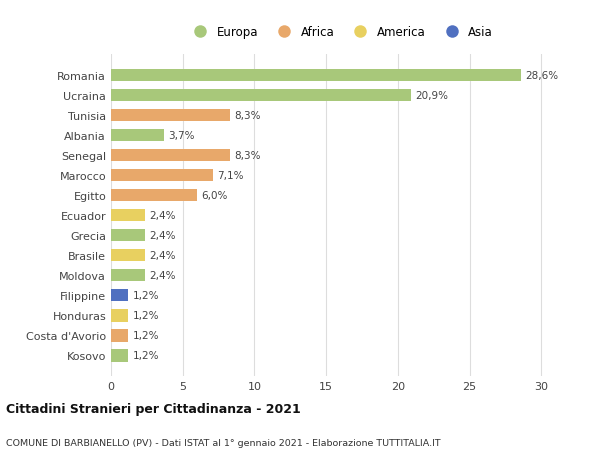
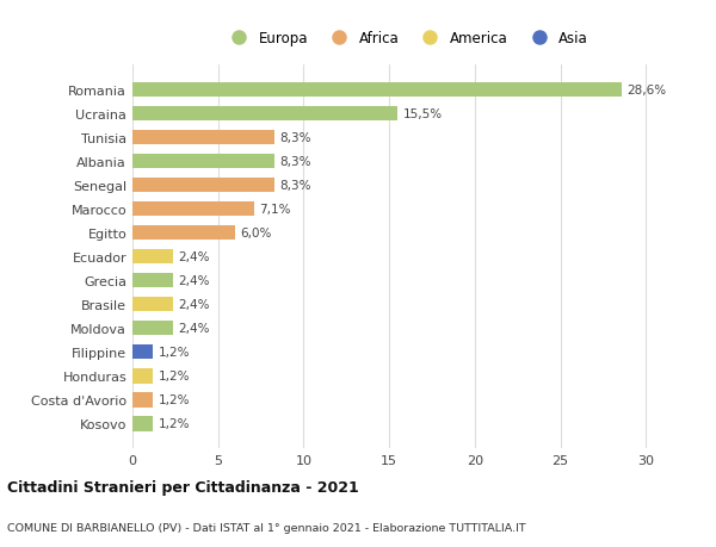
Ucraina: 20,9% -> 15,5%
Albania: 3,7% -> 8,3%
